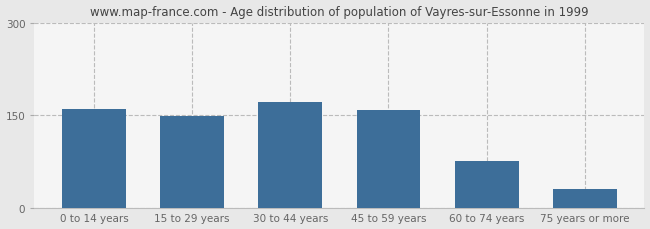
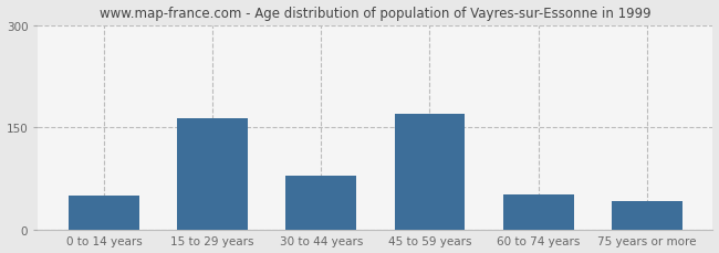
0 to 14 years: 161 -> 50
15 to 29 years: 149 -> 164
30 to 44 years: 171 -> 80
45 to 59 years: 159 -> 170
60 to 74 years: 76 -> 52
75 years or more: 30 -> 42
